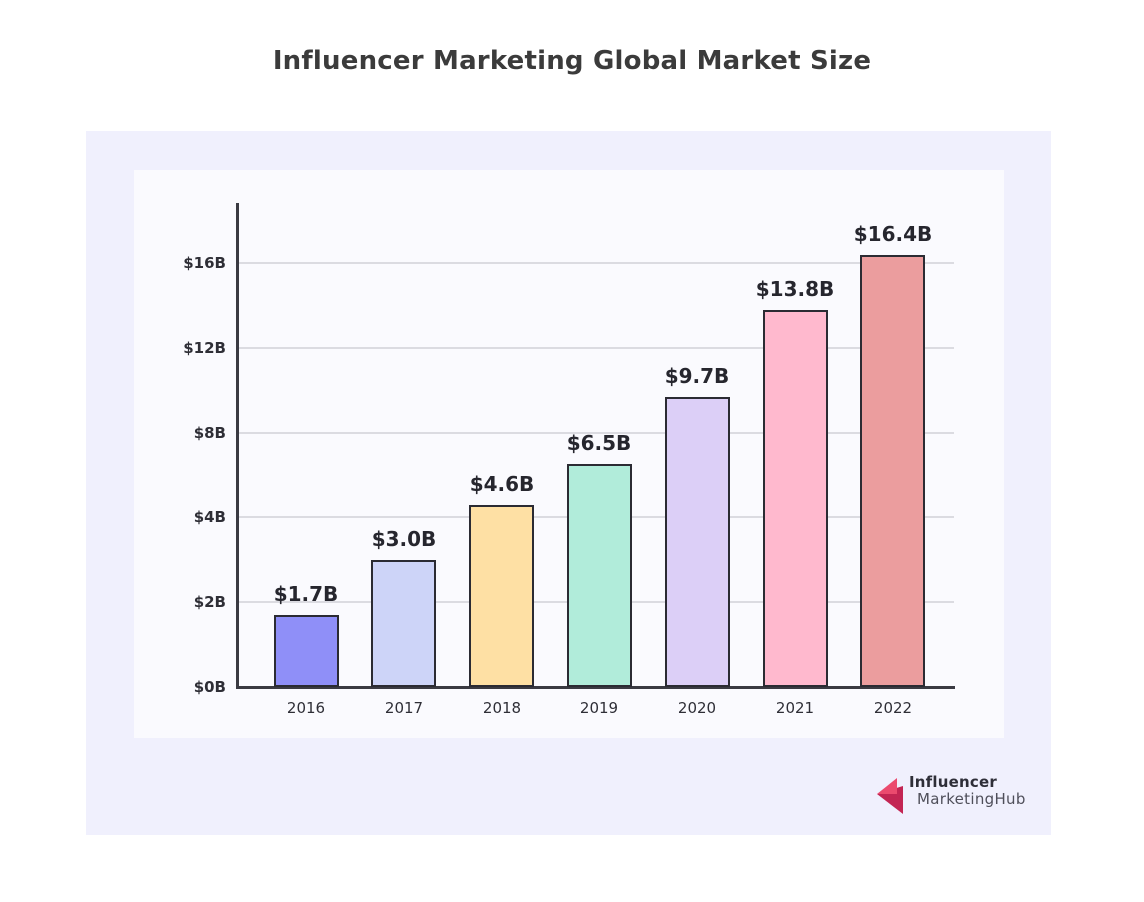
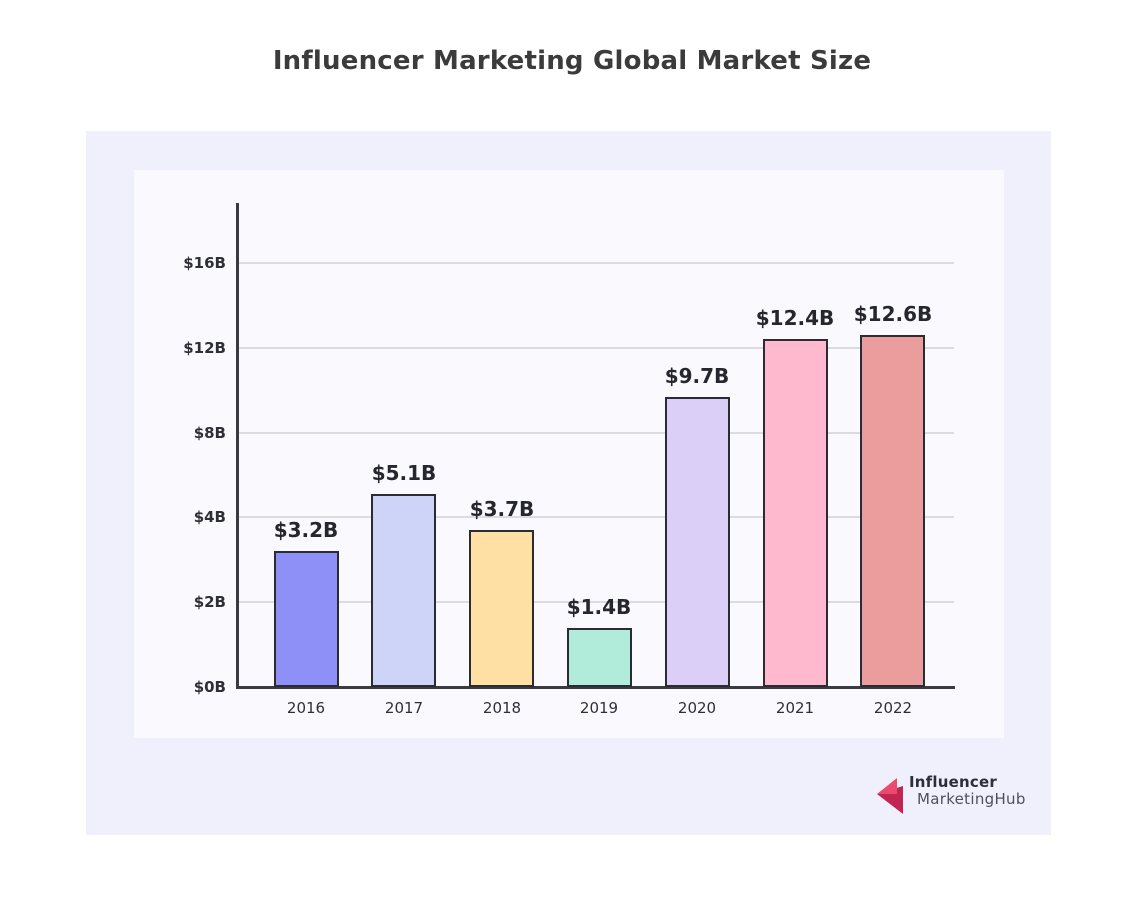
2016: $1.7B -> $3.2B
2017: $3.0B -> $5.1B
2018: $4.6B -> $3.7B
2019: $6.5B -> $1.4B
2021: $13.8B -> $12.4B
2022: $16.4B -> $12.6B
